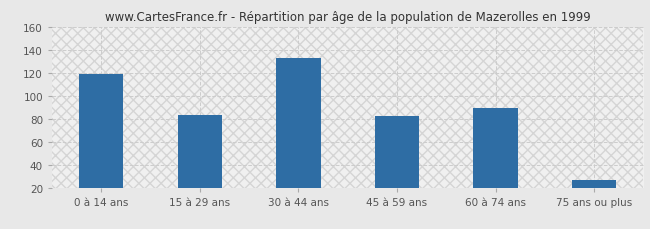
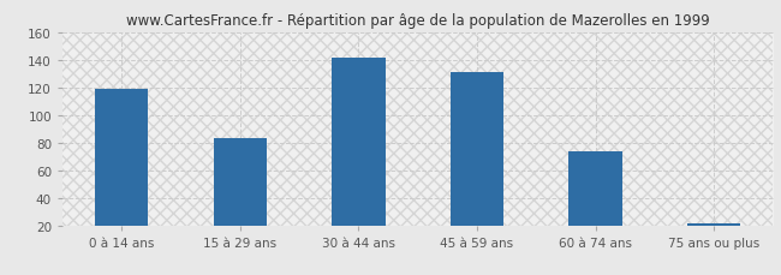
30 à 44 ans: 133 -> 141
45 à 59 ans: 82 -> 131
60 à 74 ans: 89 -> 74
75 ans ou plus: 27 -> 21
